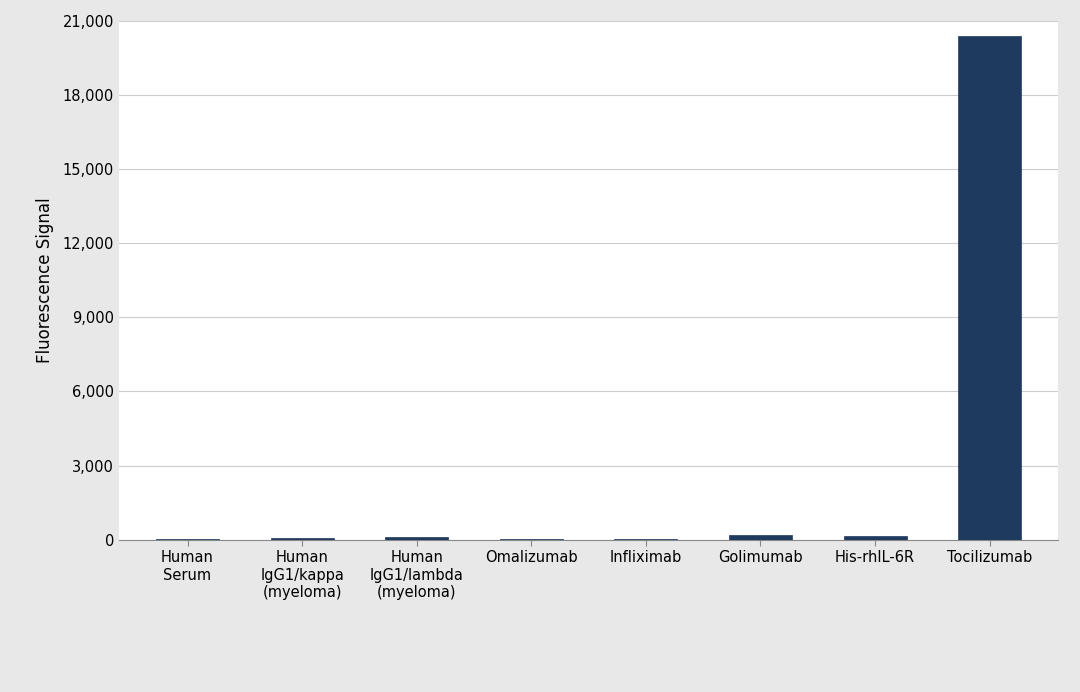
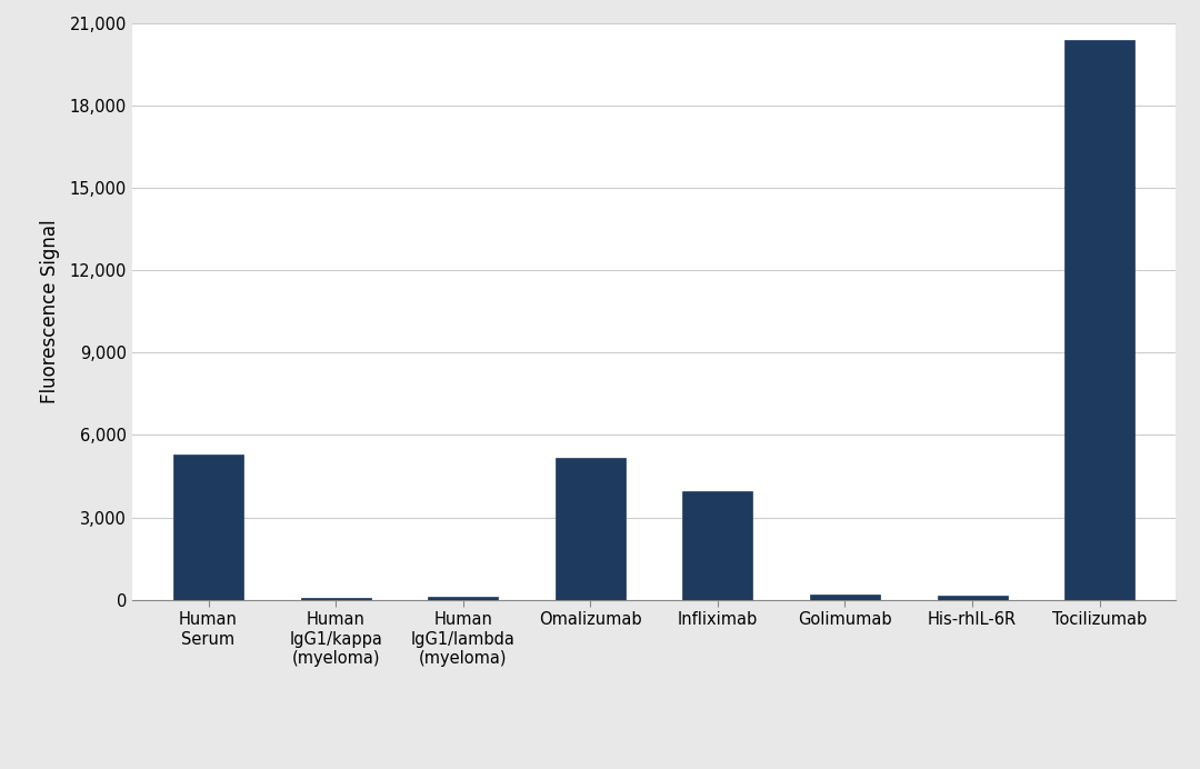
Human Serum: 50 -> 5,300
Omalizumab: 40 -> 5,150
Infliximab: 50 -> 3,950
